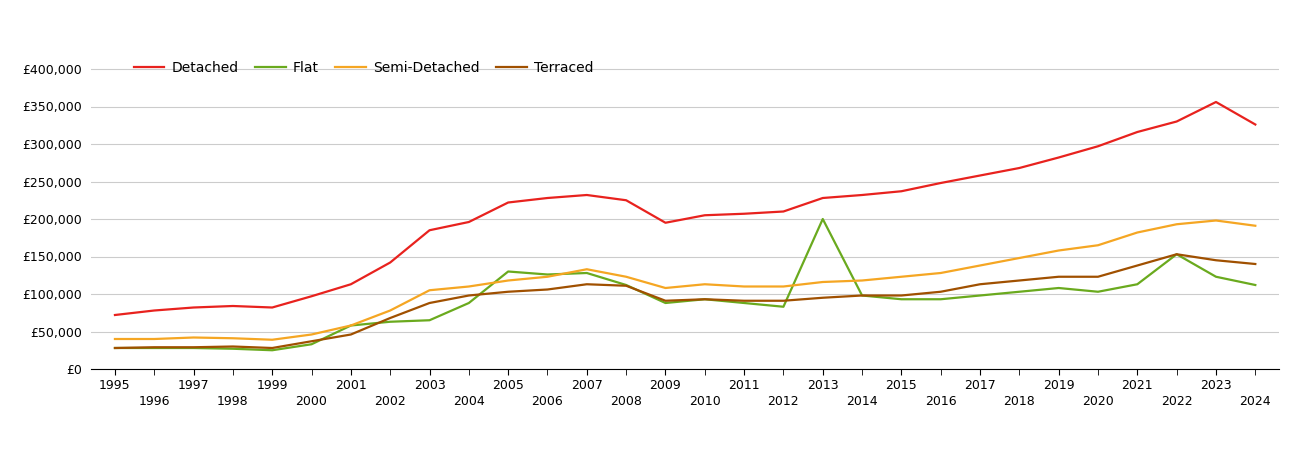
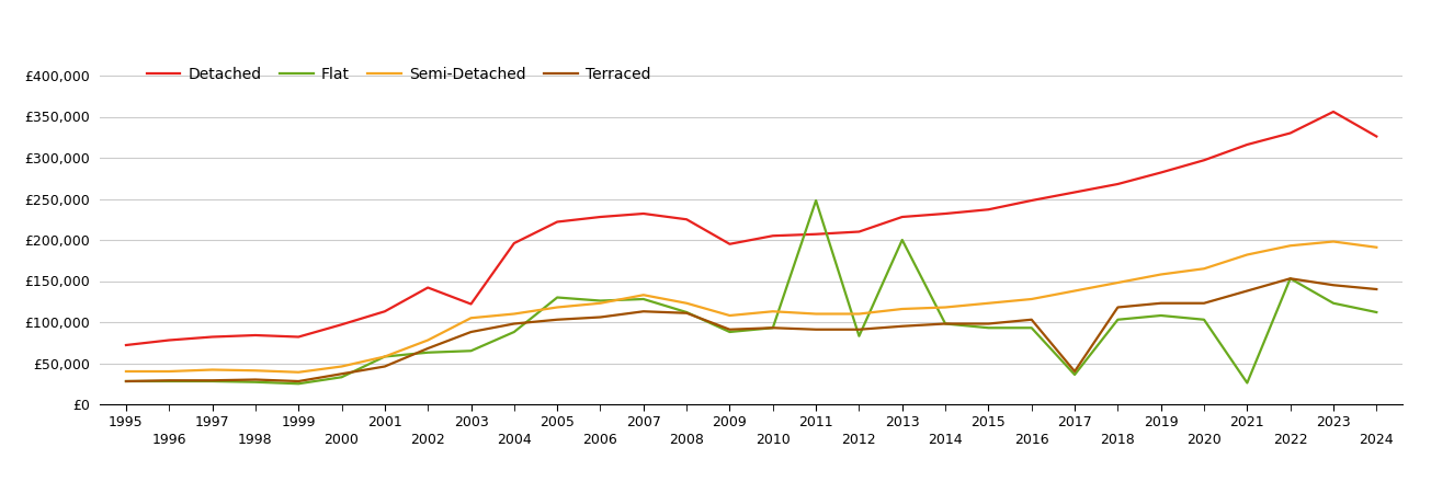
Detached/2003: £185,000 -> £122,000
Flat/2011: £88,000 -> £248,000
Flat/2017: £98,000 -> £36,000
Terraced/2017: £113,000 -> £40,000
Flat/2021: £113,000 -> £26,000
